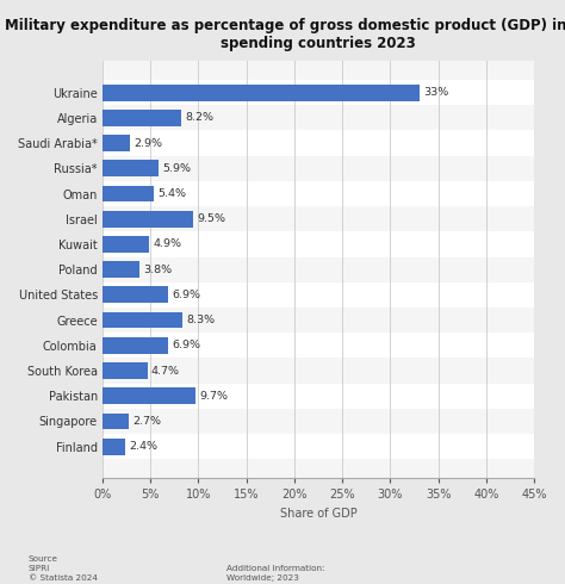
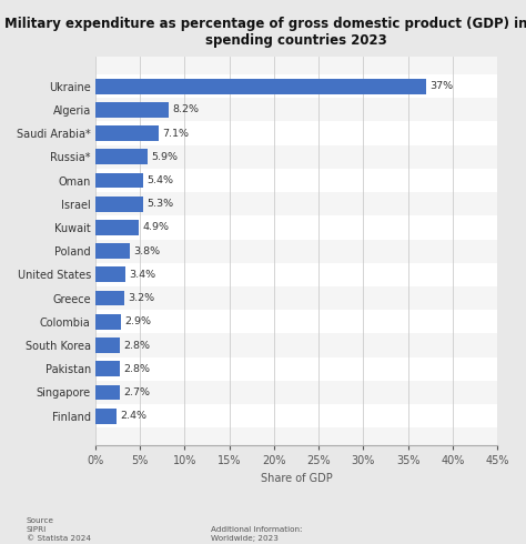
Ukraine: 33% -> 37%
Saudi Arabia*: 2.9% -> 7.1%
Israel: 9.5% -> 5.3%
United States: 6.9% -> 3.4%
Greece: 8.3% -> 3.2%
Colombia: 6.9% -> 2.9%
South Korea: 4.7% -> 2.8%
Pakistan: 9.7% -> 2.8%
